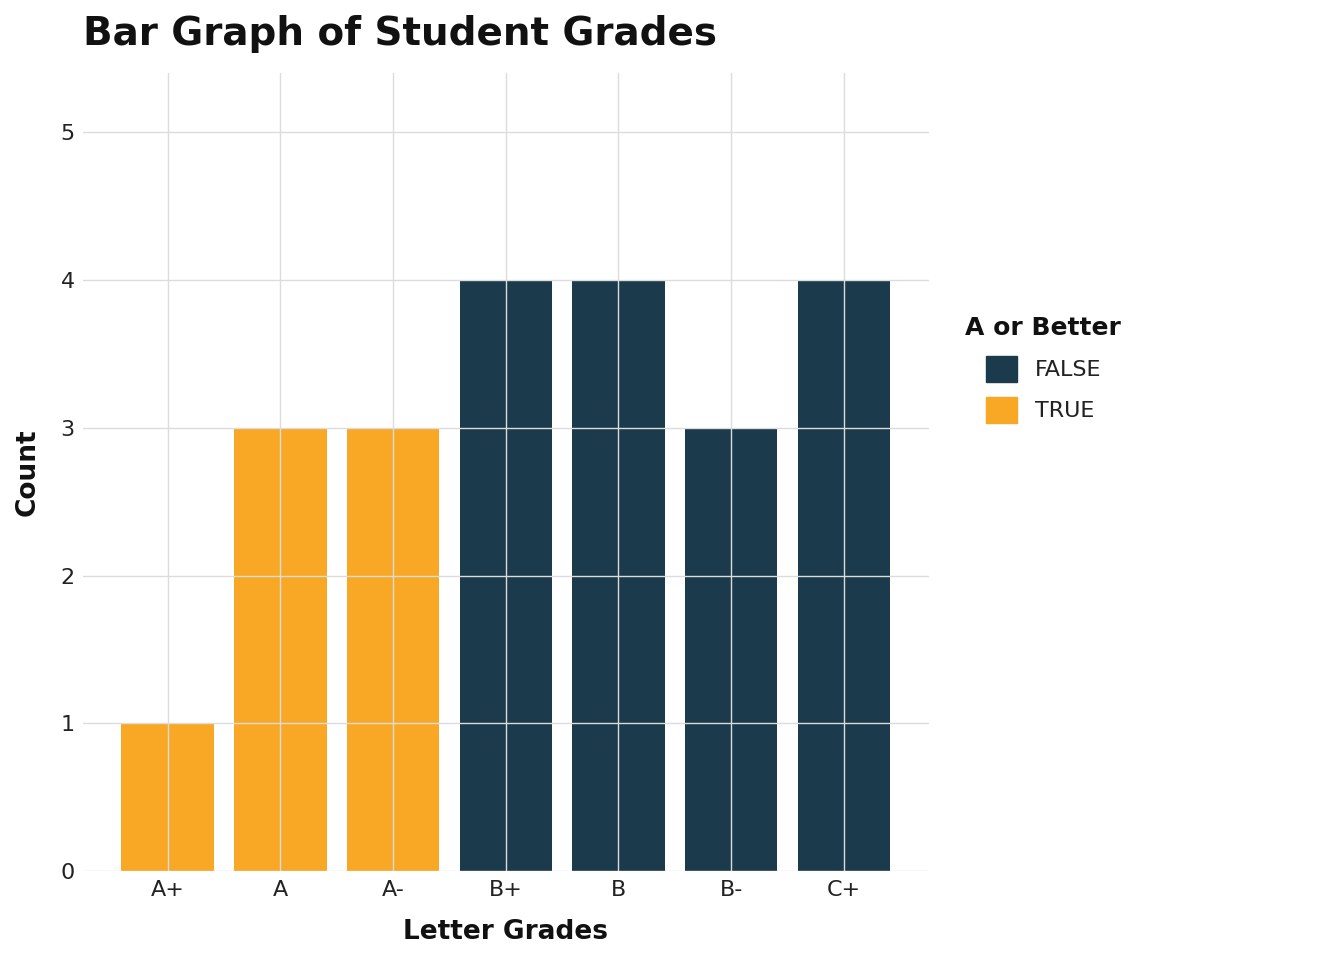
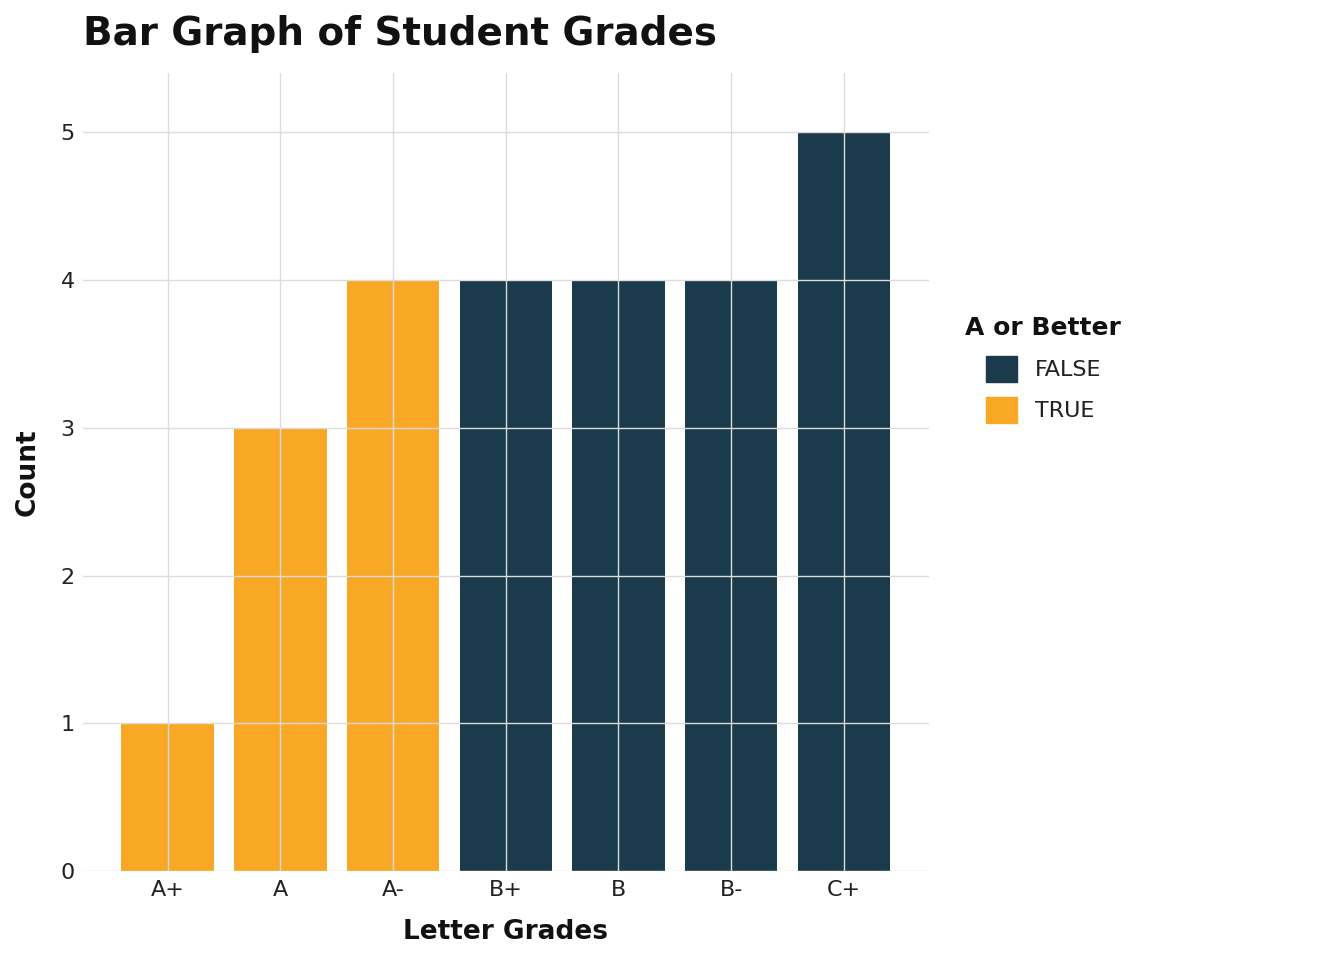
A-: 3 -> 4
B-: 3 -> 4
C+: 4 -> 5
